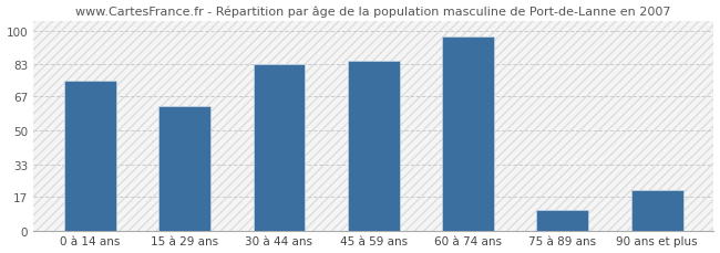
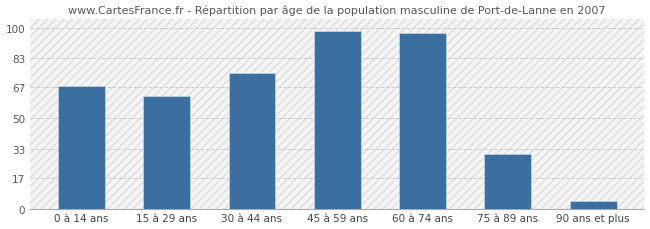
0 à 14 ans: 75 -> 68
30 à 44 ans: 83 -> 75
45 à 59 ans: 85 -> 98
75 à 89 ans: 10 -> 30
90 ans et plus: 20 -> 4
